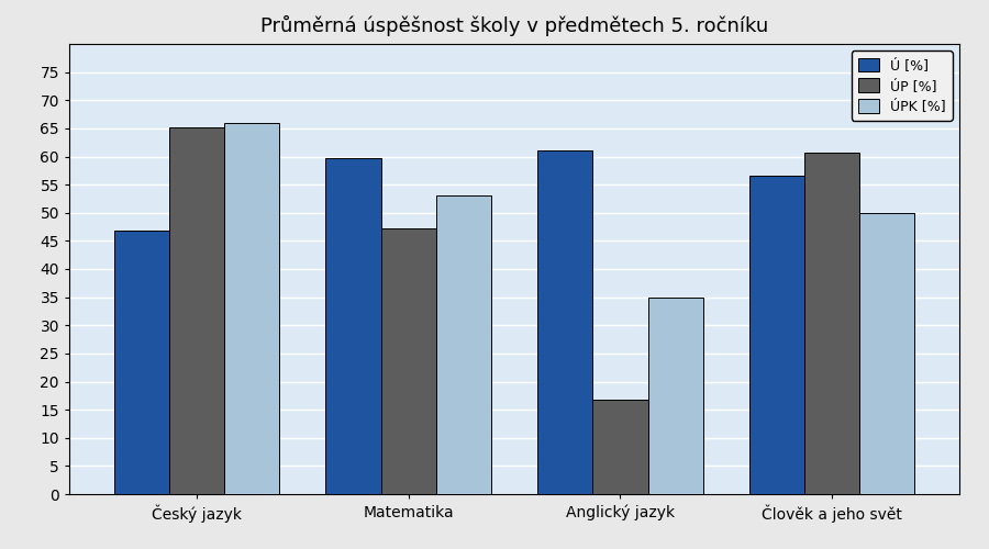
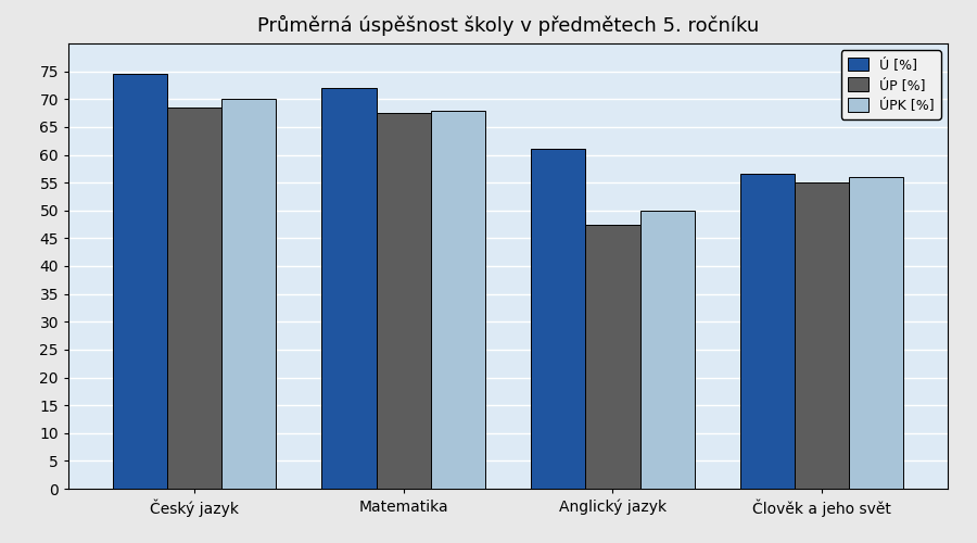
Ú [%]/Český jazyk: 46.8 -> 74.5
ÚP [%]/Český jazyk: 65.2 -> 68.5
ÚPK [%]/Český jazyk: 66 -> 70
Ú [%]/Matematika: 59.8 -> 72.0
ÚP [%]/Matematika: 47.2 -> 67.5
ÚPK [%]/Matematika: 53 -> 68
ÚP [%]/Anglický jazyk: 16.8 -> 47.5
ÚPK [%]/Anglický jazyk: 35 -> 50
ÚP [%]/Člověk a jeho svět: 60.6 -> 55.0
ÚPK [%]/Člověk a jeho svět: 50 -> 56
